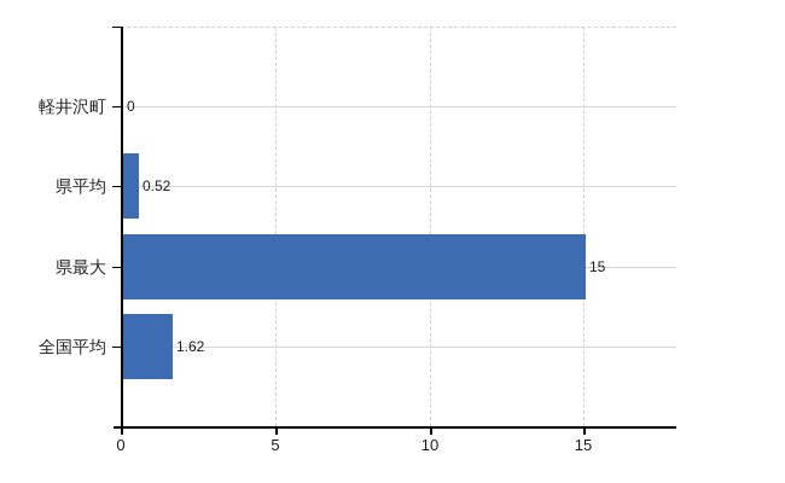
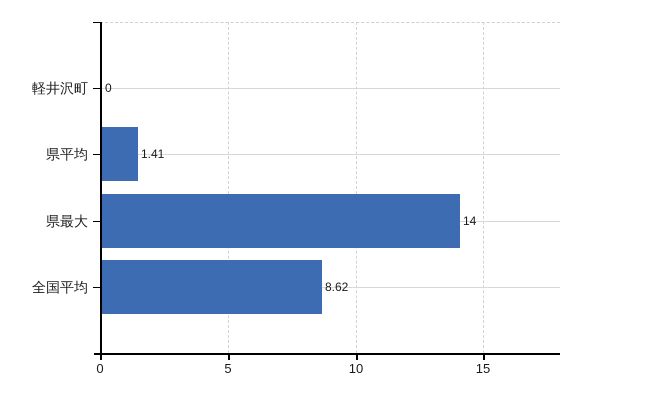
県平均: 0.52 -> 1.41
県最大: 15 -> 14
全国平均: 1.62 -> 8.62
